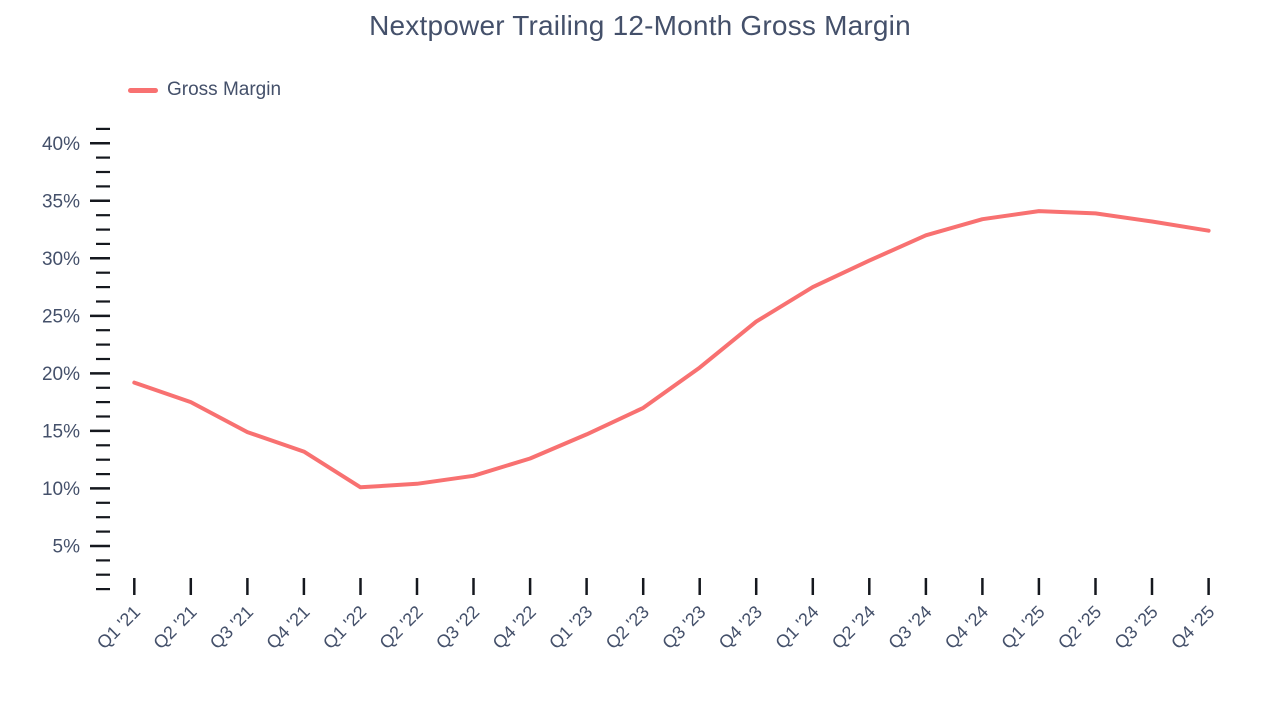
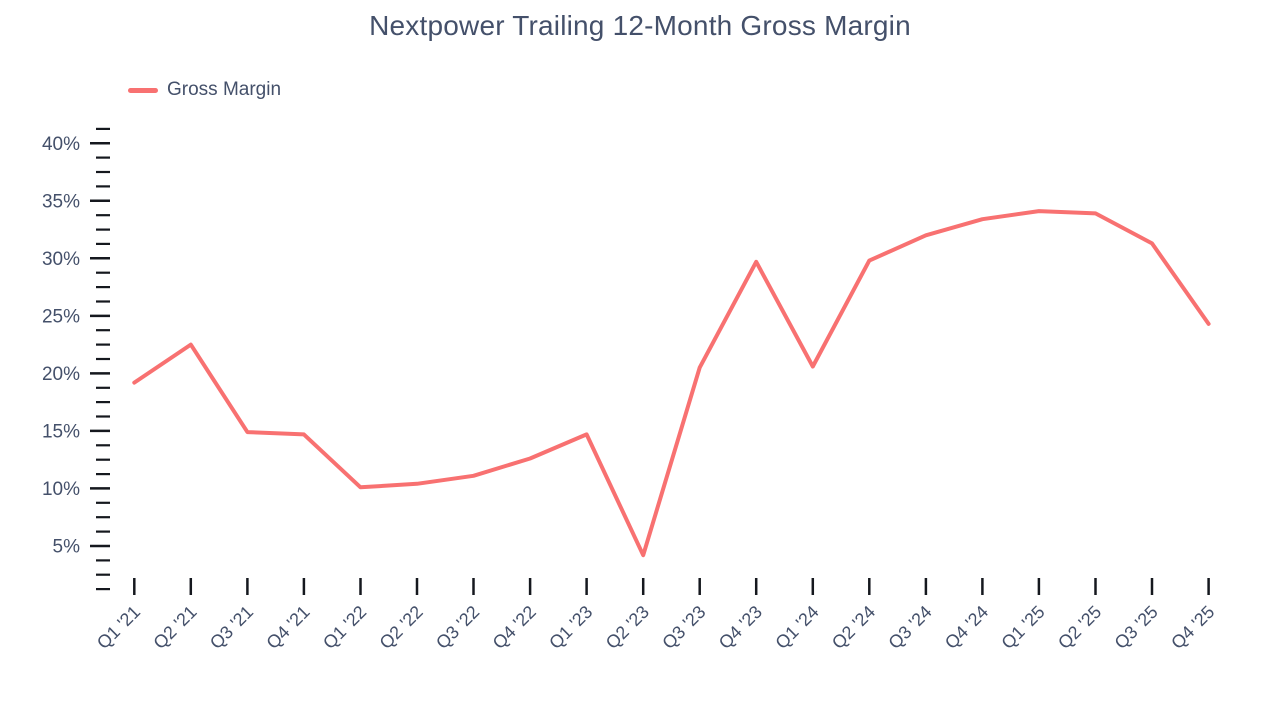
Q2 '21: 17.5% -> 22.5%
Q4 '21: 13.2% -> 14.7%
Q2 '23: 17.0% -> 4.2%
Q4 '23: 24.5% -> 29.7%
Q1 '24: 27.5% -> 20.6%
Q3 '25: 33.2% -> 31.3%
Q4 '25: 32.4% -> 24.3%
